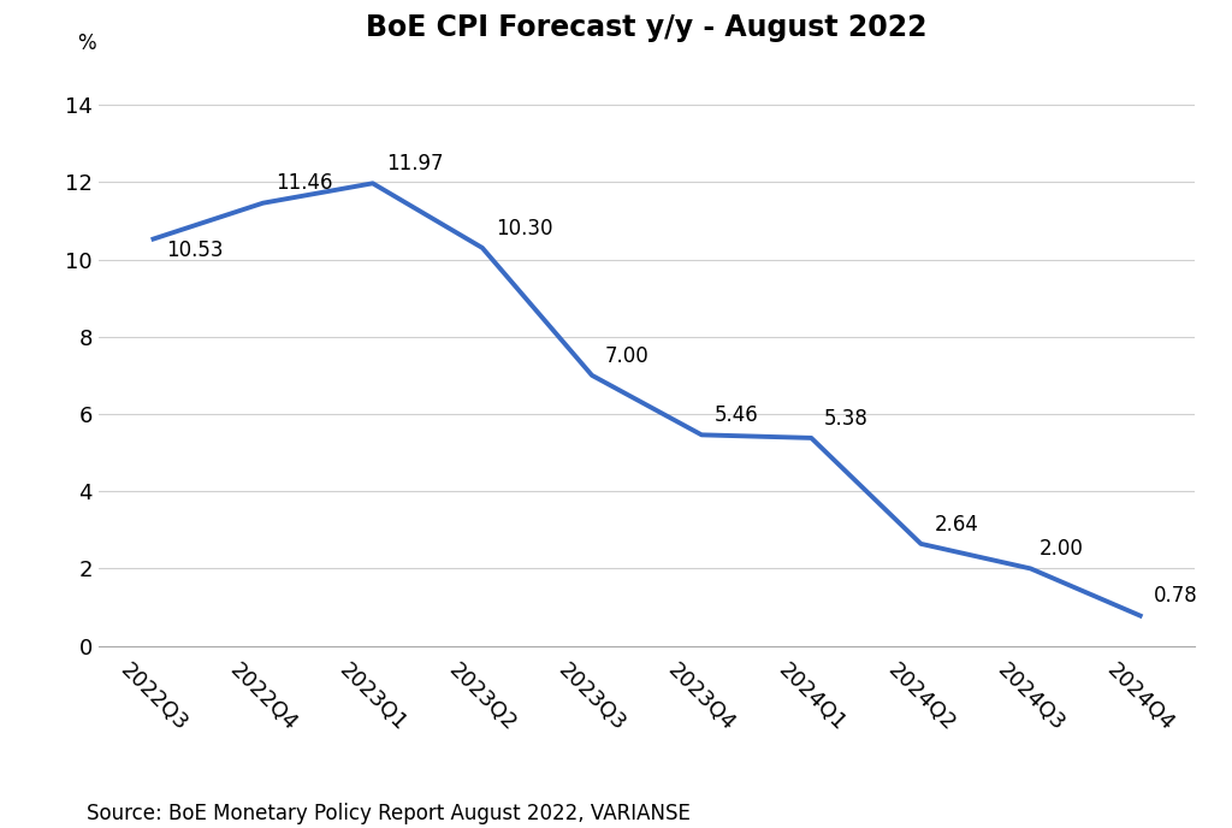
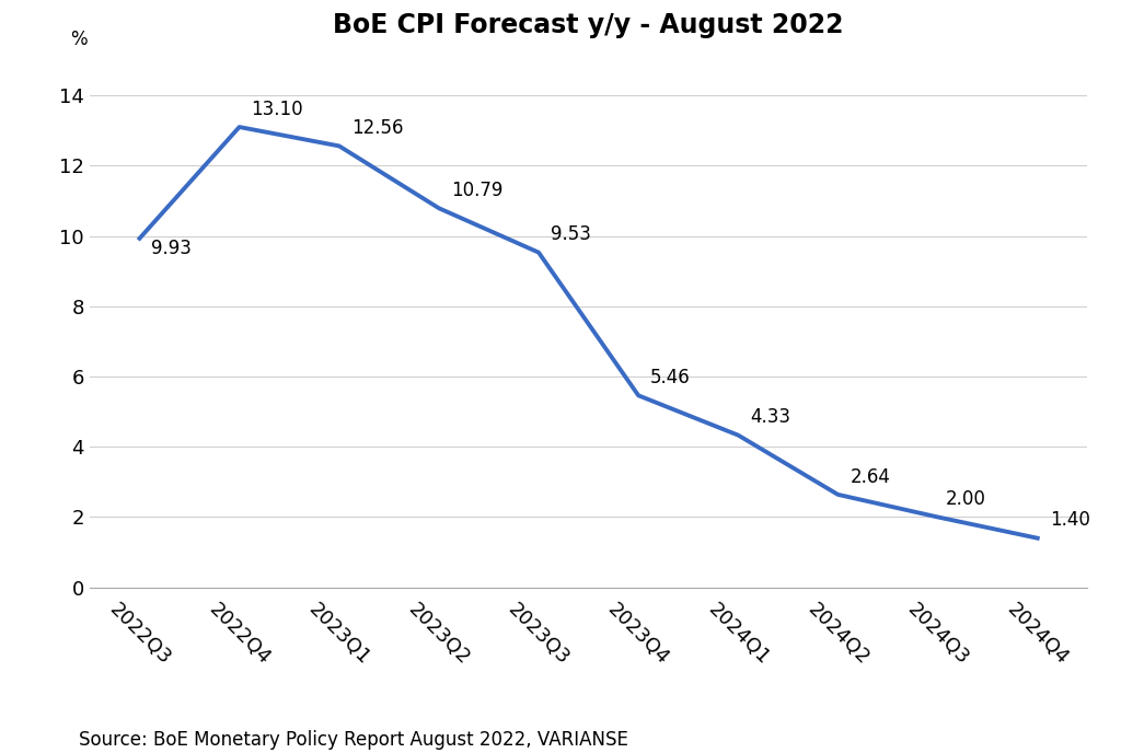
2022Q3: 10.53 -> 9.93
2022Q4: 11.46 -> 13.10
2023Q1: 11.97 -> 12.56
2023Q2: 10.30 -> 10.79
2023Q3: 7.00 -> 9.53
2024Q1: 5.38 -> 4.33
2024Q4: 0.78 -> 1.40
